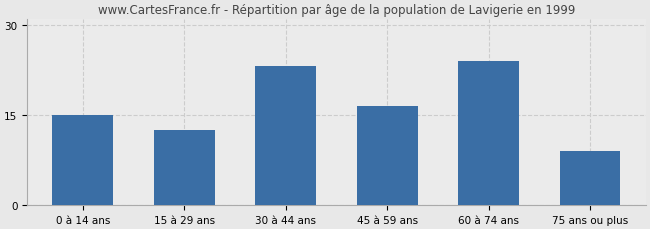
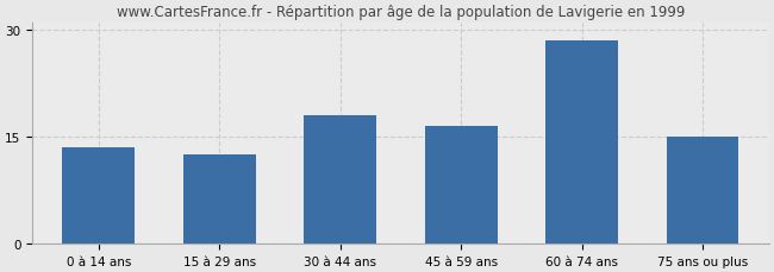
0 à 14 ans: 15.0 -> 13.5
30 à 44 ans: 23.2 -> 18.0
60 à 74 ans: 24.0 -> 28.5
75 ans ou plus: 9.0 -> 15.0
